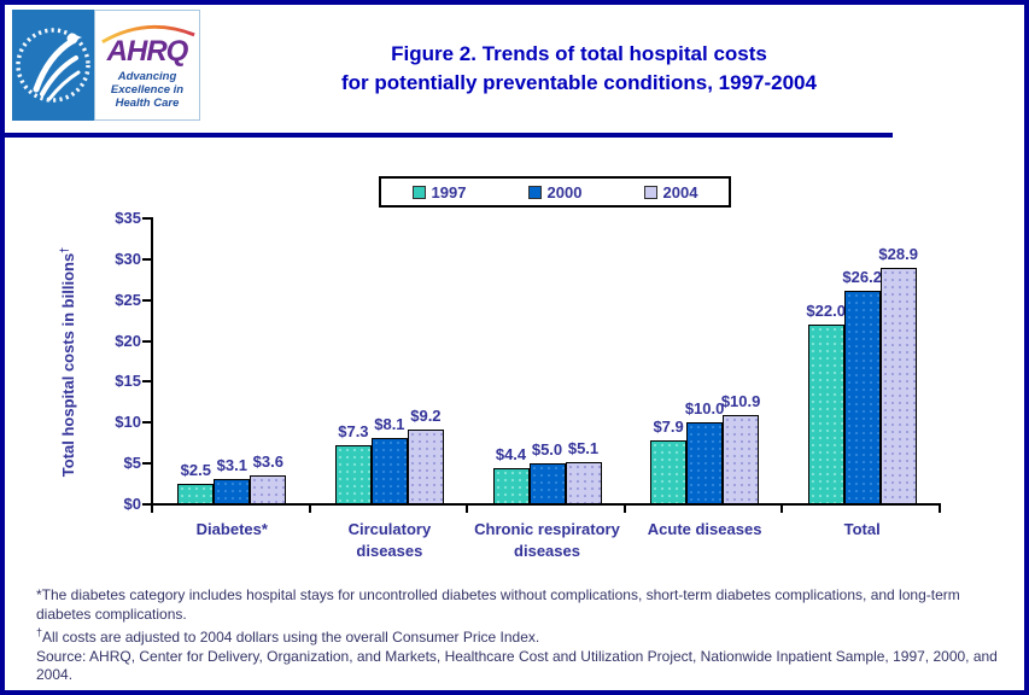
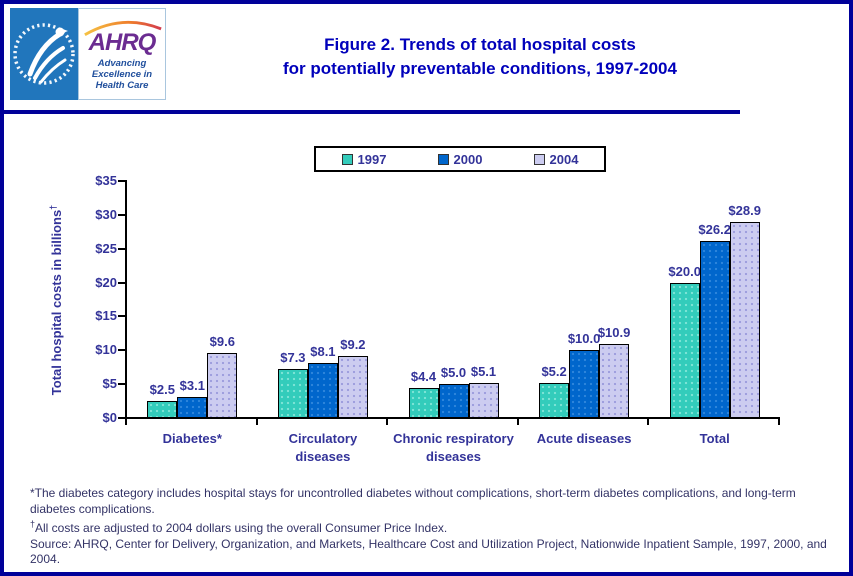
2004/Diabetes*: $3.6 -> $9.6
1997/Acute diseases: $7.9 -> $5.2
1997/Total: $22.0 -> $20.0
